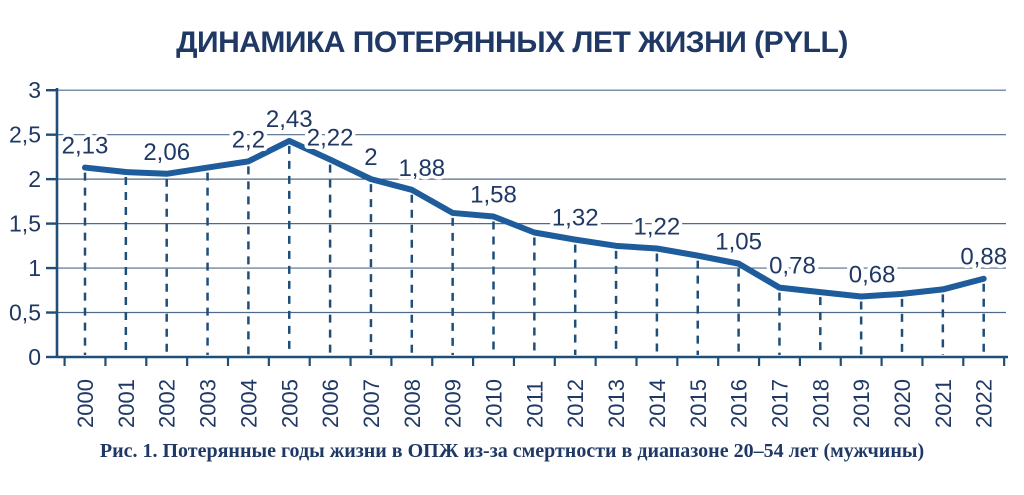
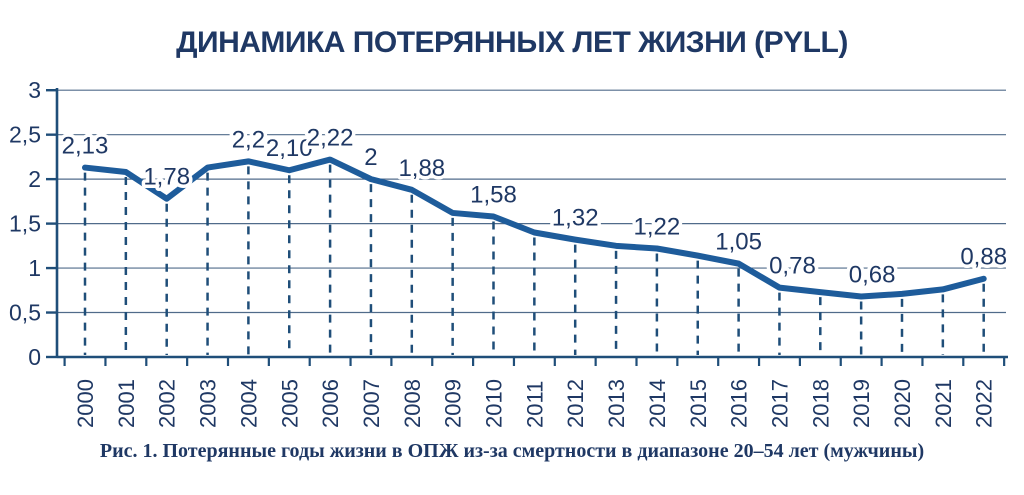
2002: 2,06 -> 1,78
2005: 2,43 -> 2,10
